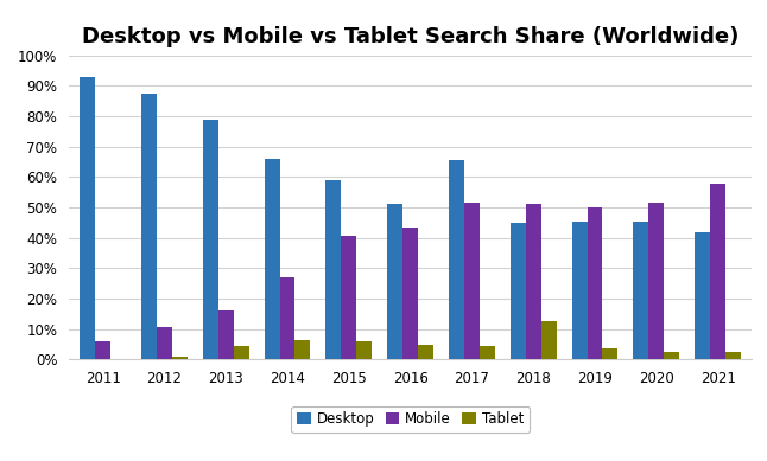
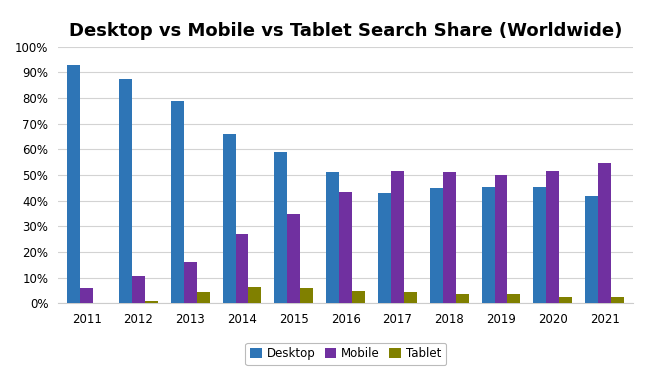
Mobile/2015: 40.5% -> 35.0%
Desktop/2017: 65.5% -> 43.0%
Tablet/2018: 12.5% -> 3.8%
Mobile/2021: 58.0% -> 54.8%
